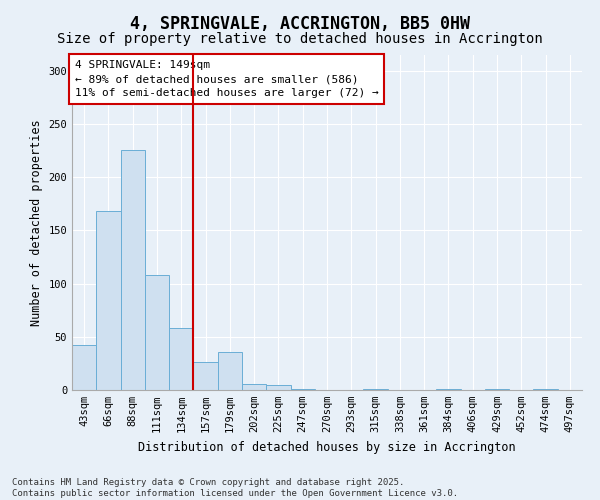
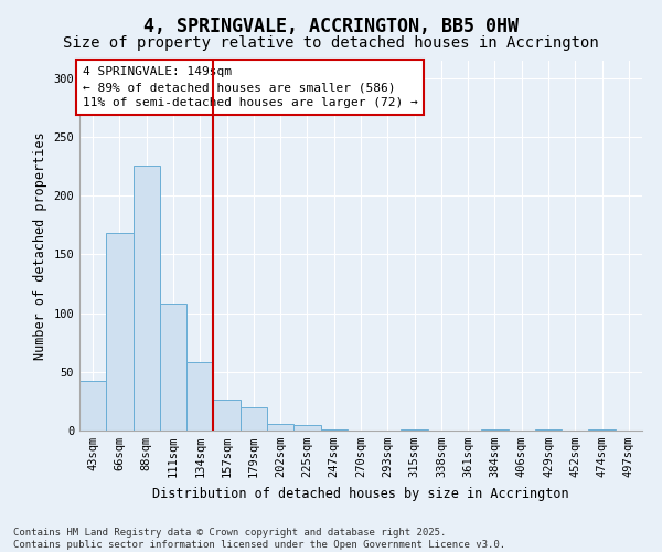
179sqm: 36 -> 20
